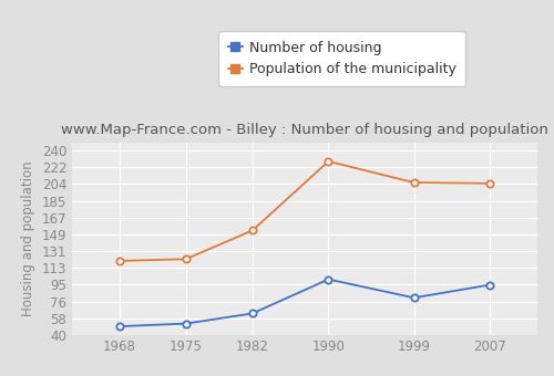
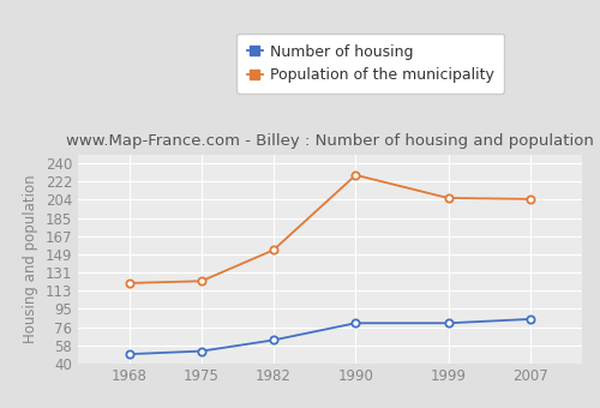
Number of housing/1990: 100 -> 80
Number of housing/2007: 94 -> 84
